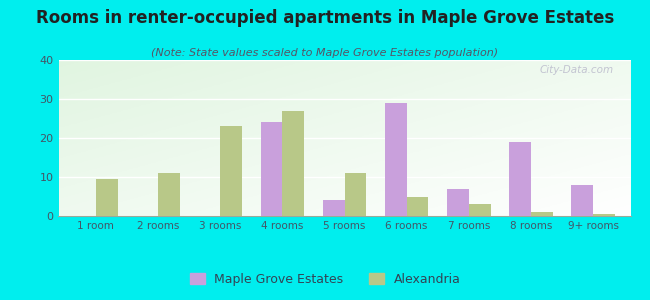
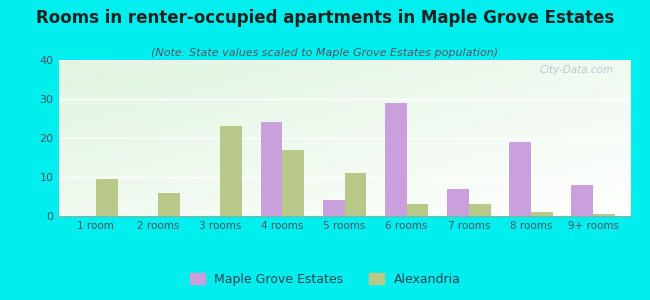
Alexandria/2 rooms: 11.0 -> 6.0
Alexandria/4 rooms: 27.0 -> 17.0
Alexandria/6 rooms: 5.0 -> 3.0
